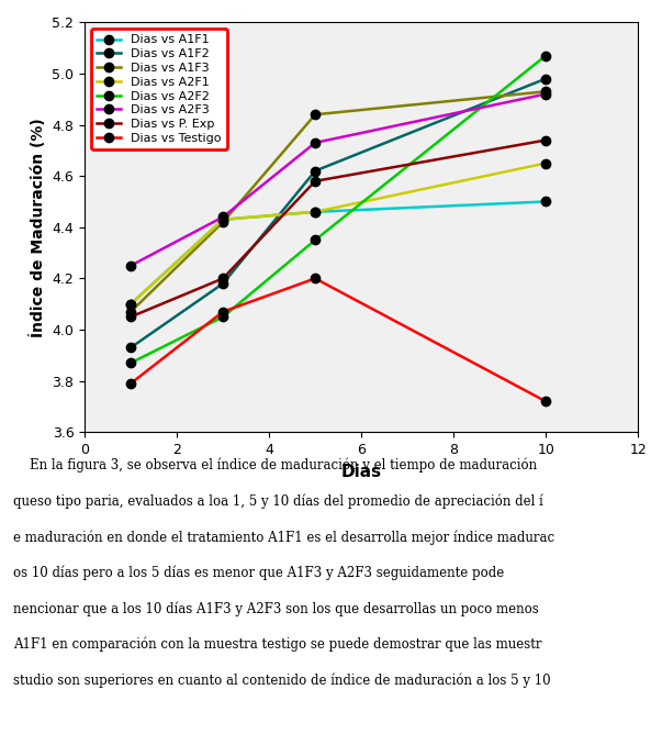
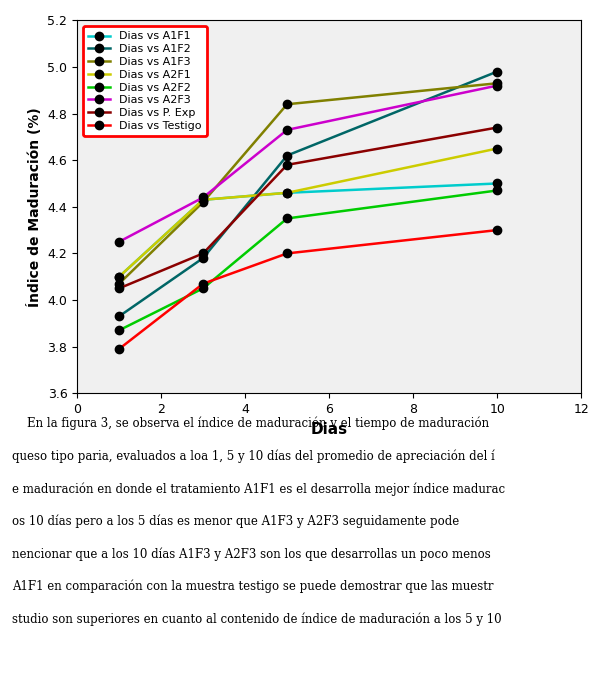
Dias vs A2F2/10: 5.07 -> 4.47
Dias vs Testigo/10: 3.72 -> 4.30
